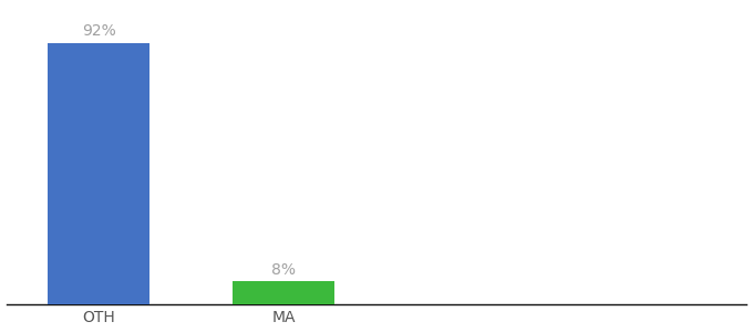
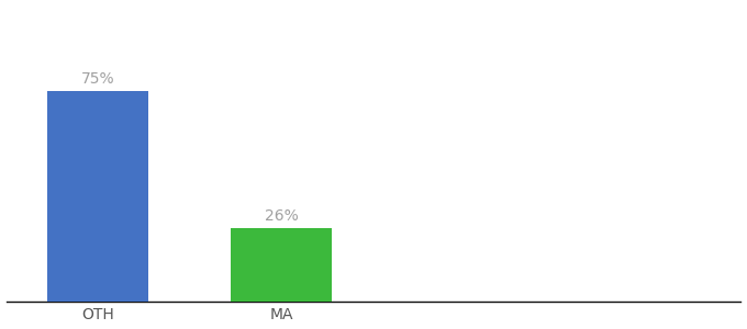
OTH: 92% -> 75%
MA: 8% -> 26%
